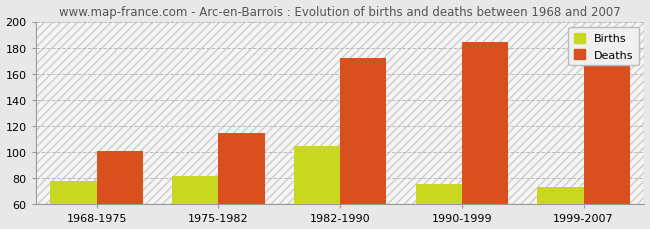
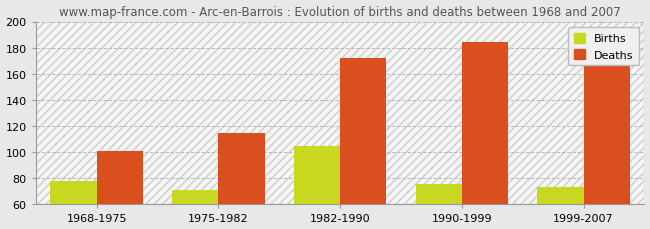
Births/1975-1982: 82 -> 71
